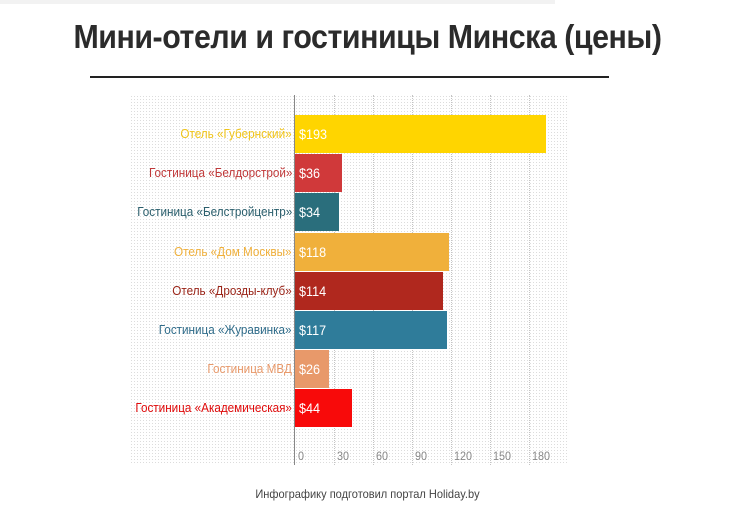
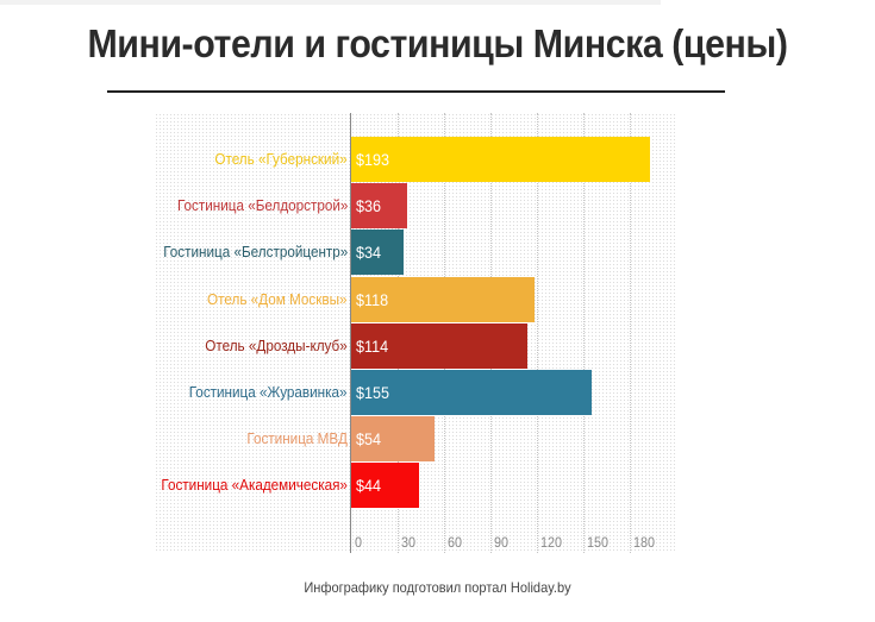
Гостиница «Журавинка»: $117 -> $155
Гостиница МВД: $26 -> $54
